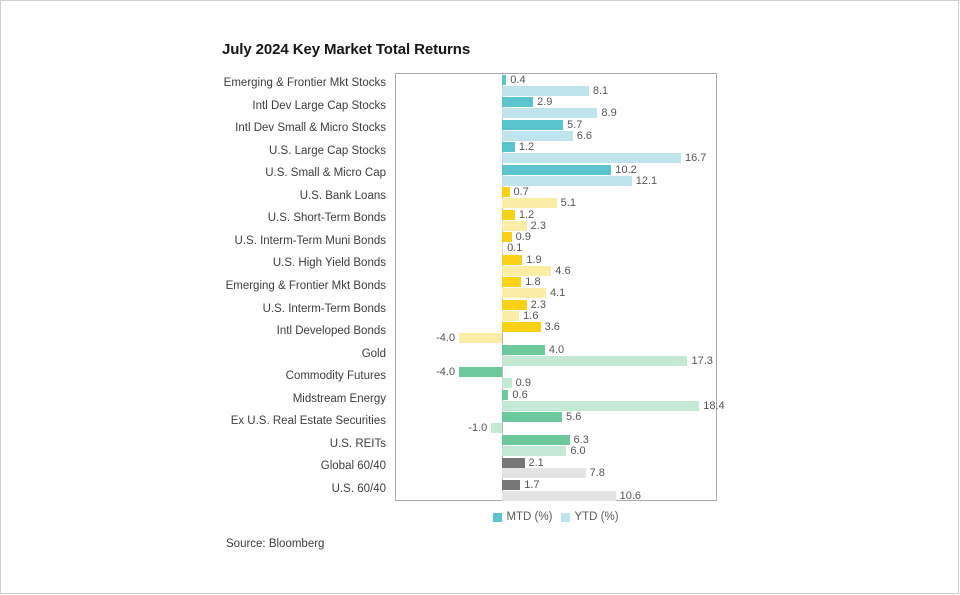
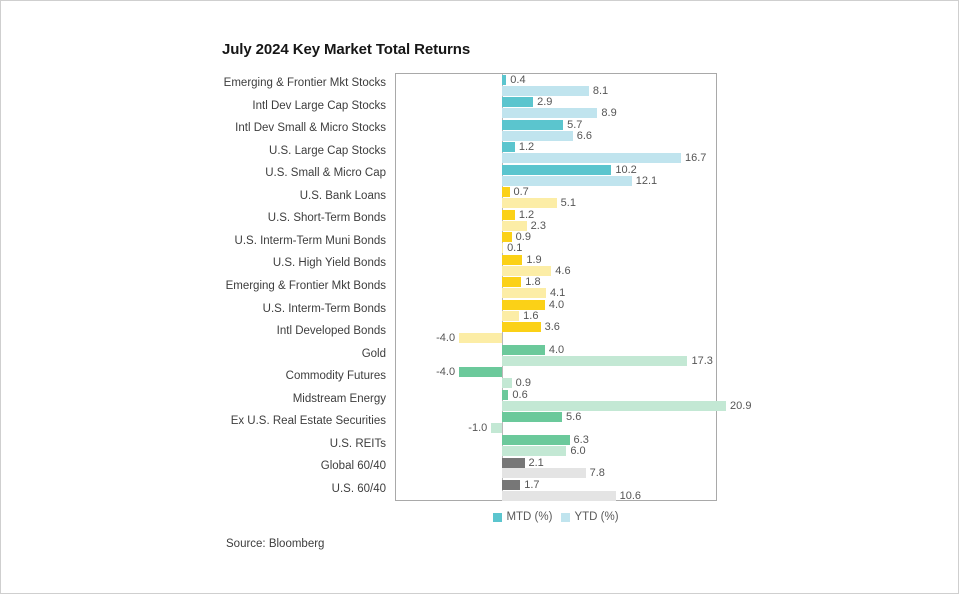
MTD (%)/U.S. Interm-Term Bonds: 2.3 -> 4.0
YTD (%)/Midstream Energy: 18.4 -> 20.9
